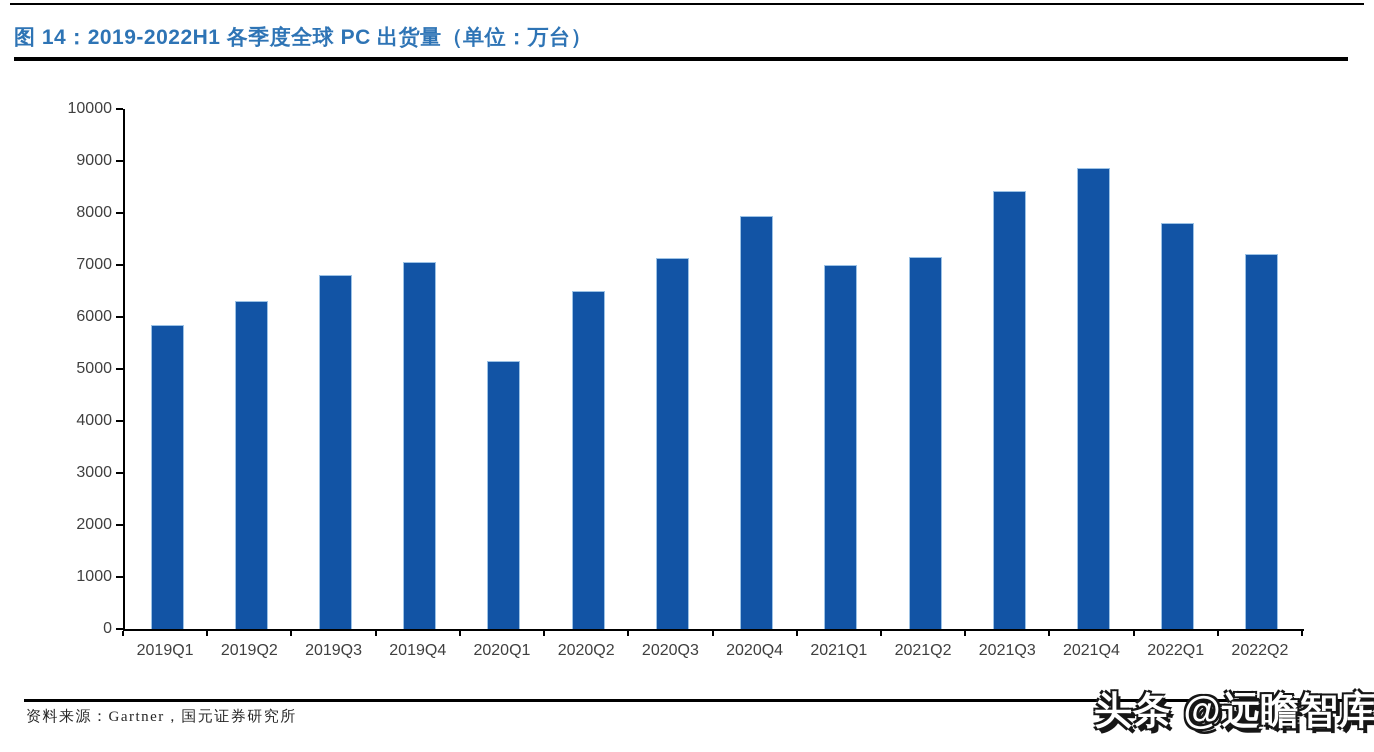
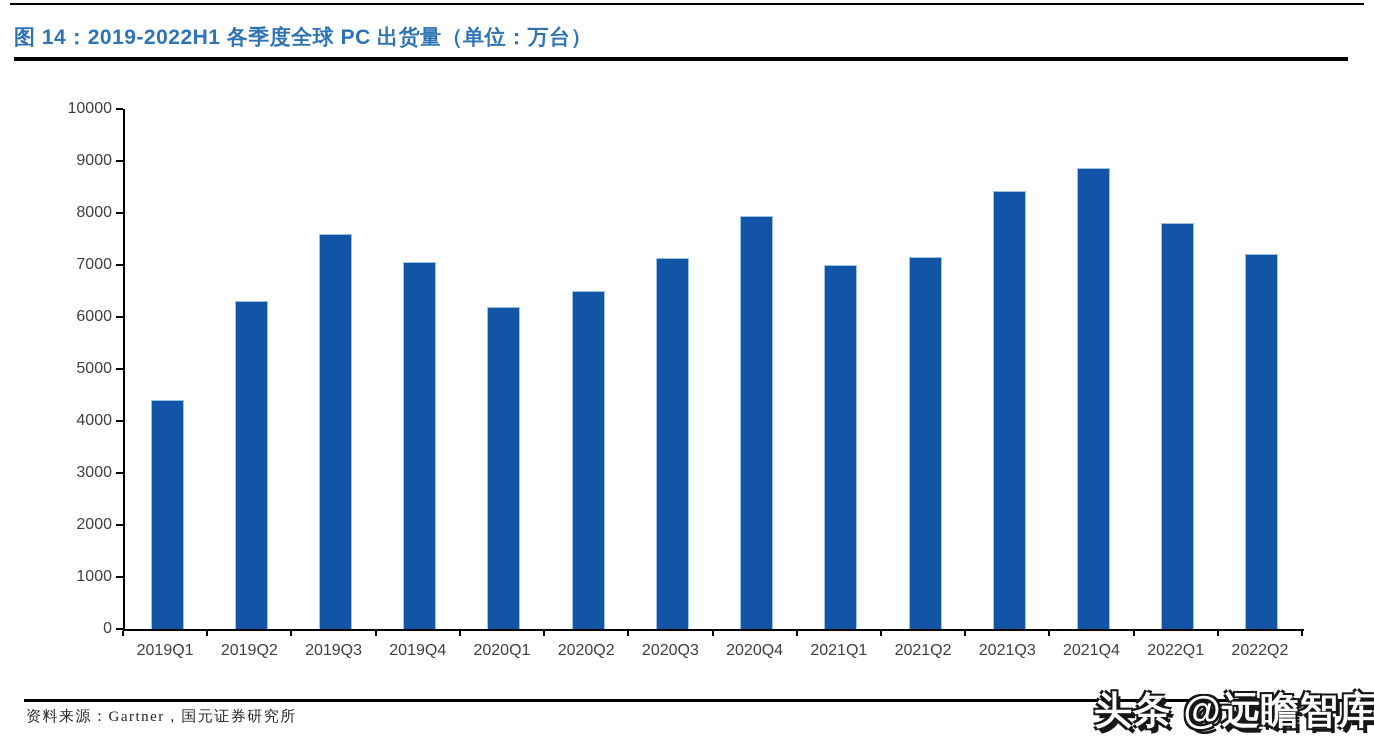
2019Q1: 5800 -> 4400
2019Q3: 6800 -> 7600
2020Q1: 5200 -> 6200
